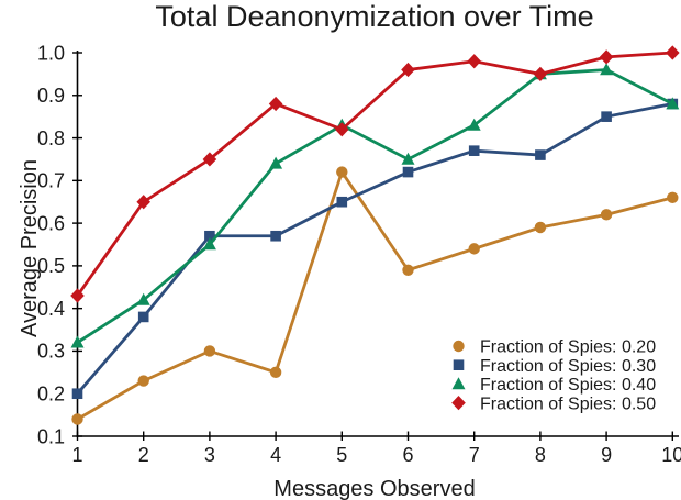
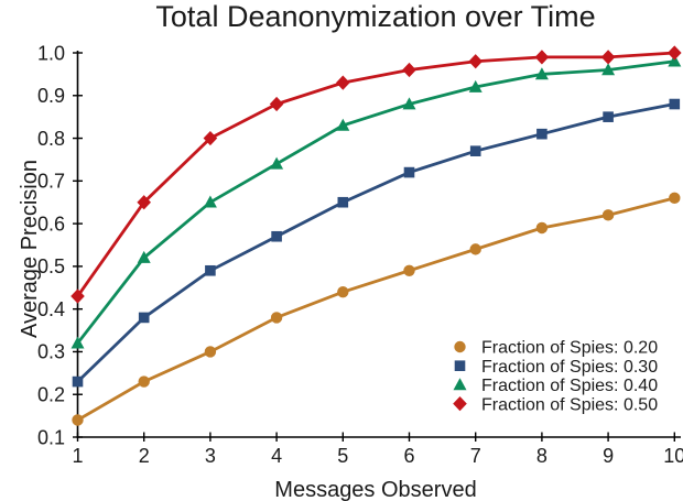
Fraction of Spies: 0.30/1: 0.20 -> 0.23
Fraction of Spies: 0.40/2: 0.42 -> 0.52
Fraction of Spies: 0.30/3: 0.57 -> 0.49
Fraction of Spies: 0.40/3: 0.55 -> 0.65
Fraction of Spies: 0.50/3: 0.75 -> 0.80
Fraction of Spies: 0.20/4: 0.25 -> 0.38
Fraction of Spies: 0.20/5: 0.72 -> 0.44
Fraction of Spies: 0.50/5: 0.82 -> 0.93
Fraction of Spies: 0.40/6: 0.75 -> 0.88
Fraction of Spies: 0.40/7: 0.83 -> 0.92
Fraction of Spies: 0.30/8: 0.76 -> 0.81
Fraction of Spies: 0.50/8: 0.95 -> 0.99
Fraction of Spies: 0.40/10: 0.88 -> 0.98
